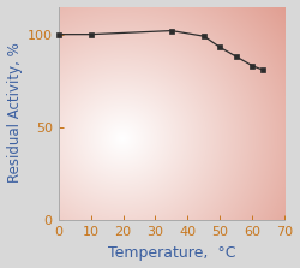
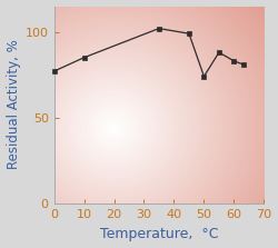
0: 100 -> 77
10: 100 -> 85
50: 93 -> 74
